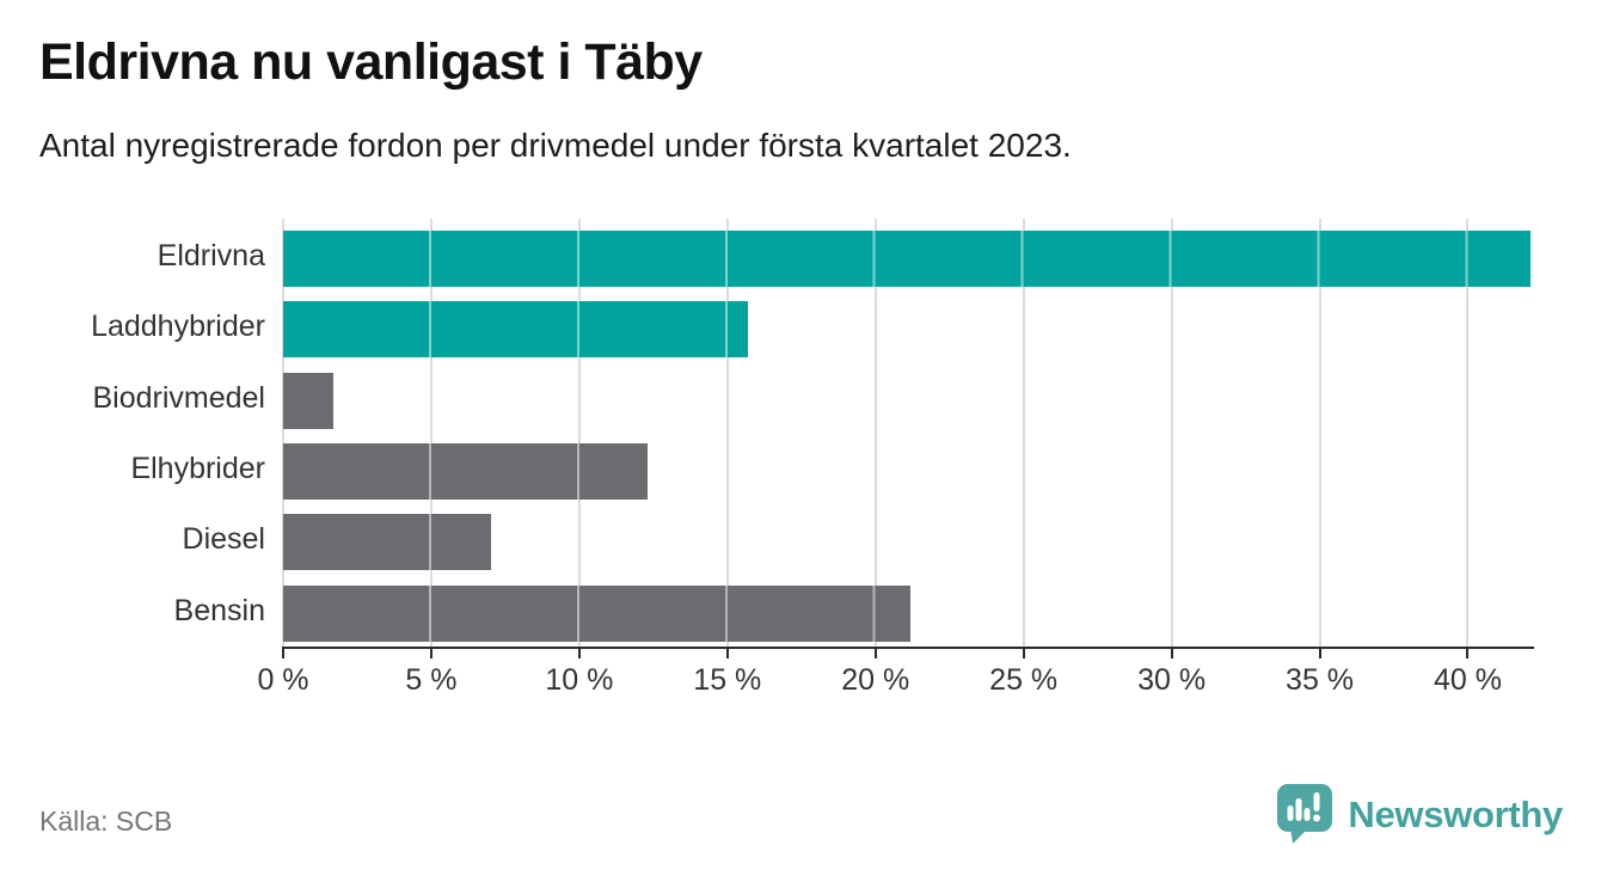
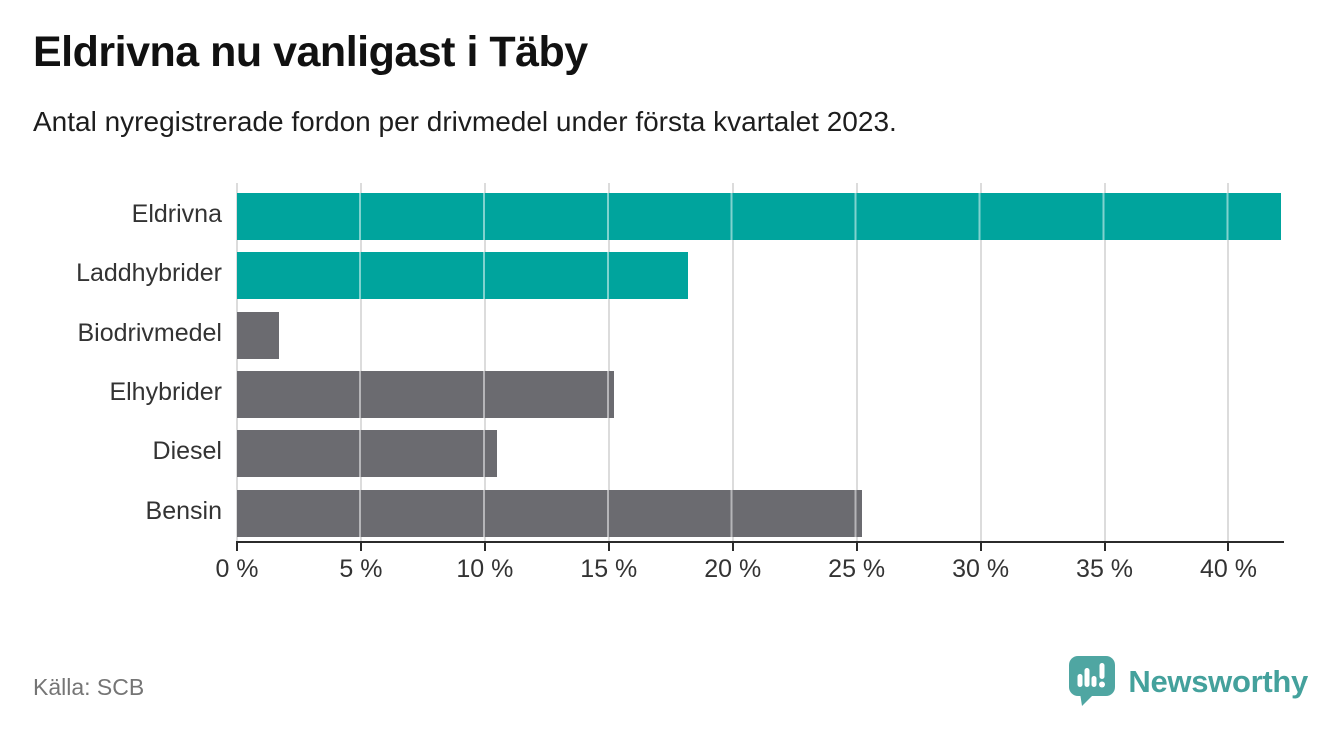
Laddhybrider: 15.7% -> 18.2%
Elhybrider: 12.3% -> 15.2%
Diesel: 7.0% -> 10.5%
Bensin: 21.2% -> 25.2%
